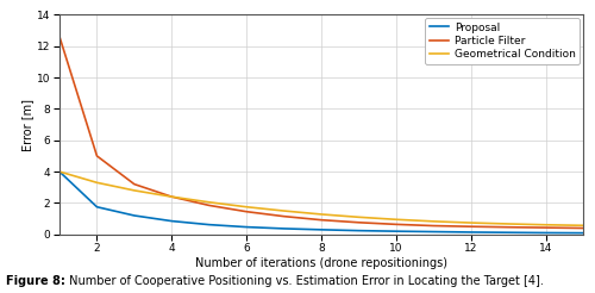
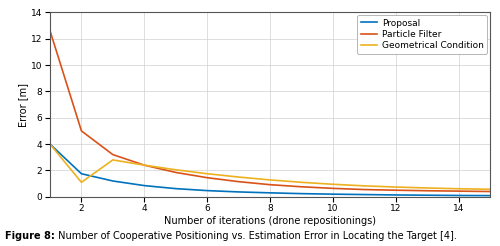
Geometrical Condition/2: 3.3 -> 1.1
